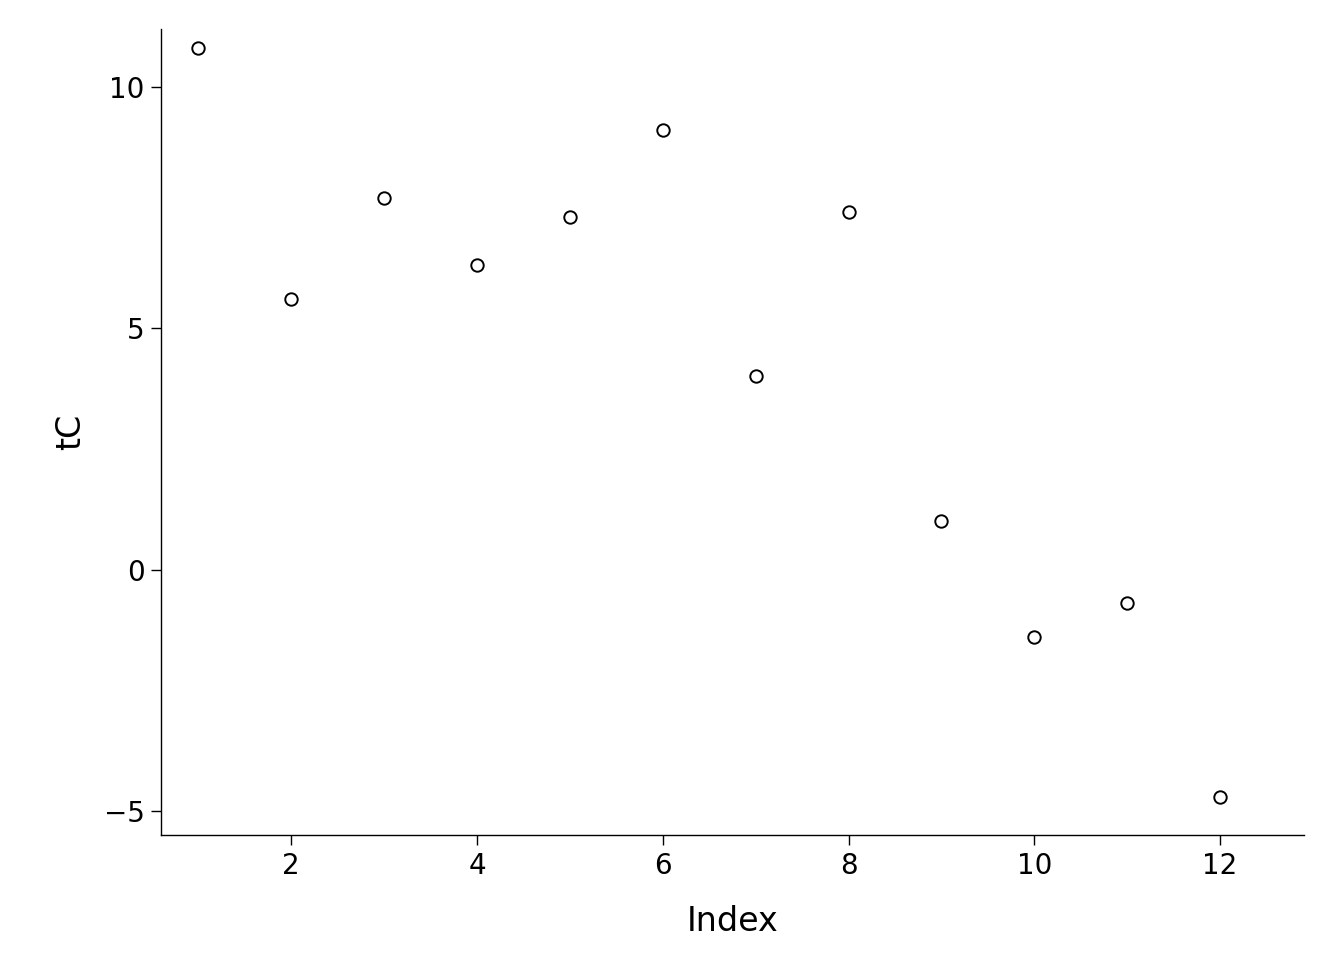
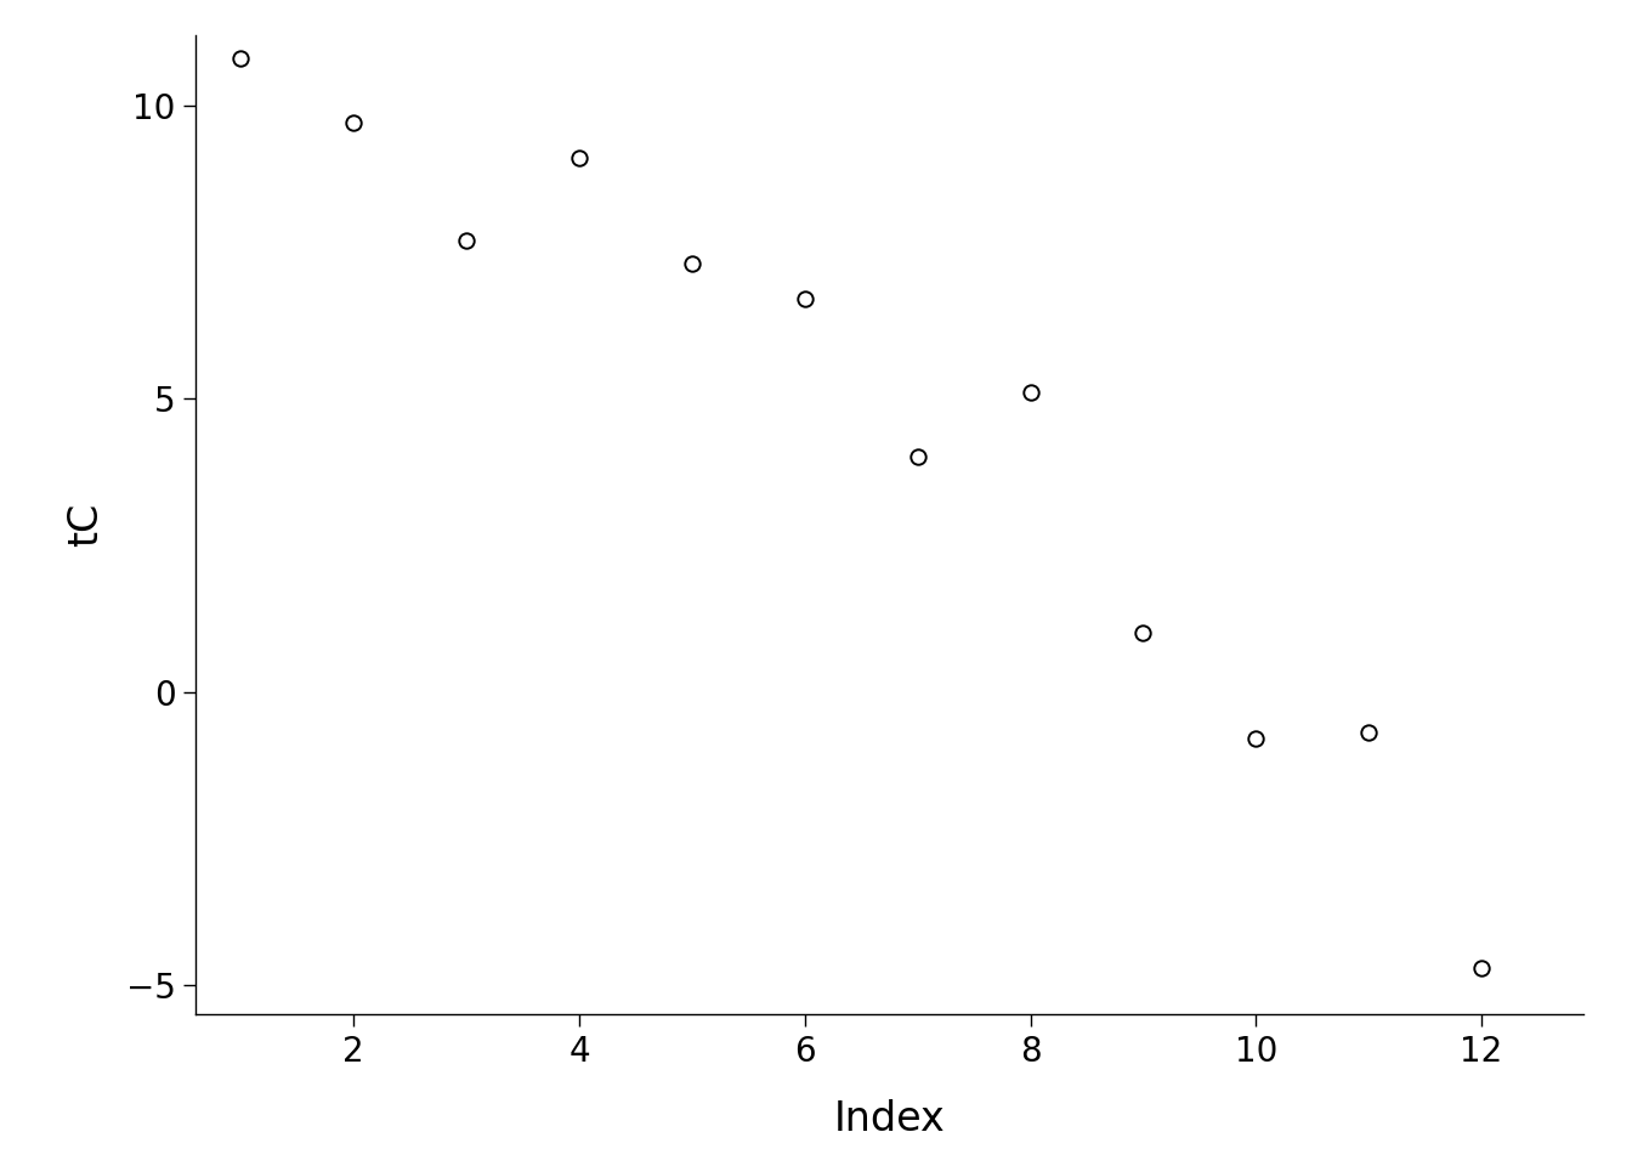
2: 5.6 -> 9.7
4: 6.3 -> 9.1
6: 9.1 -> 6.7
8: 7.4 -> 5.1
10: -1.4 -> -0.8
